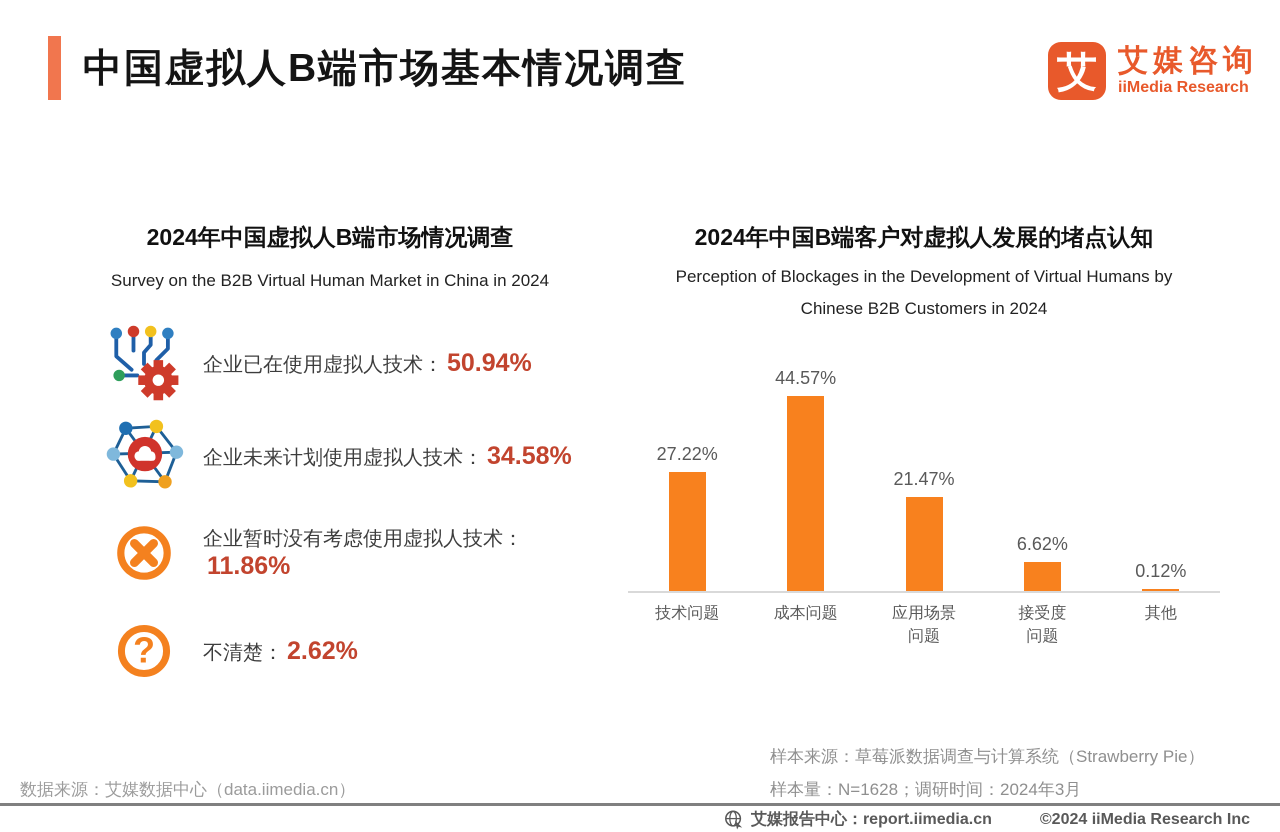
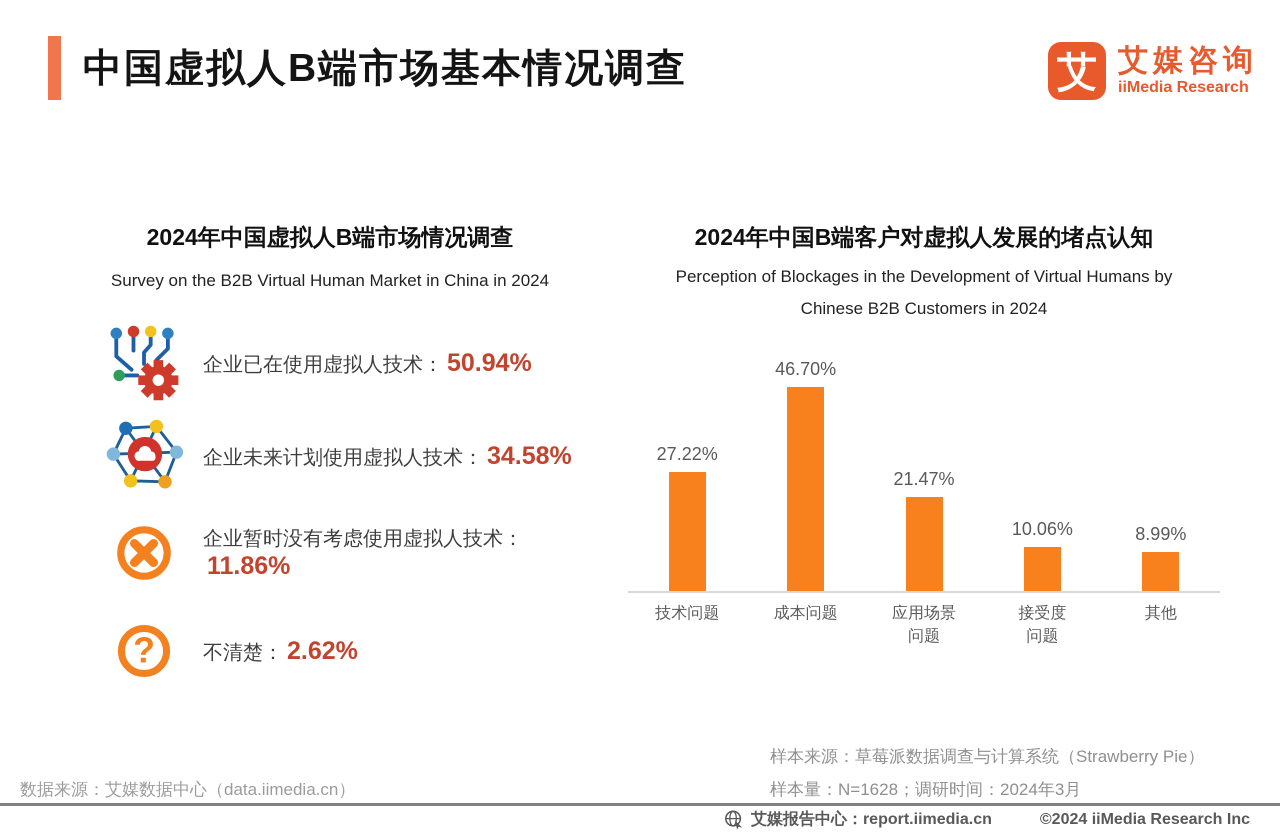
成本问题: 44.57% -> 46.70%
接受度问题: 6.62% -> 10.06%
其他: 0.12% -> 8.99%
